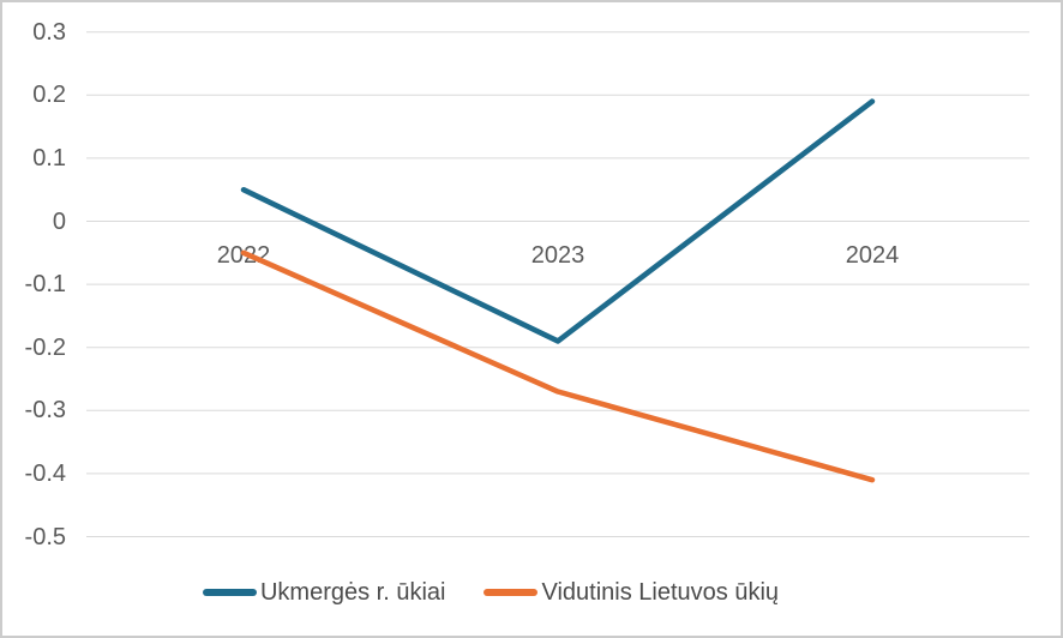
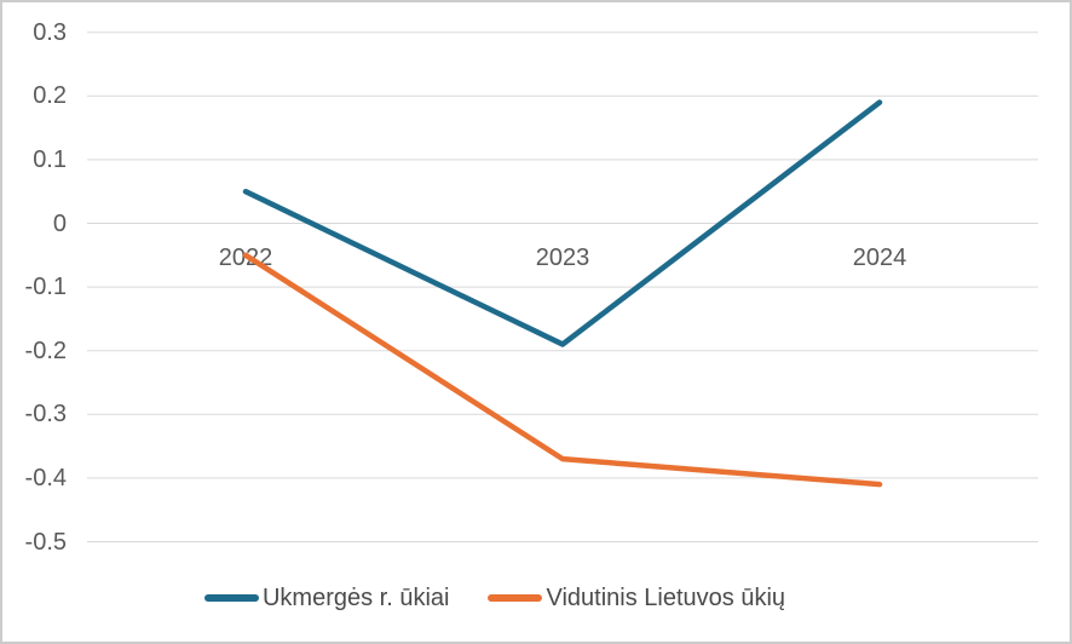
Vidutinis Lietuvos ūkių/2023: -0.27 -> -0.37
